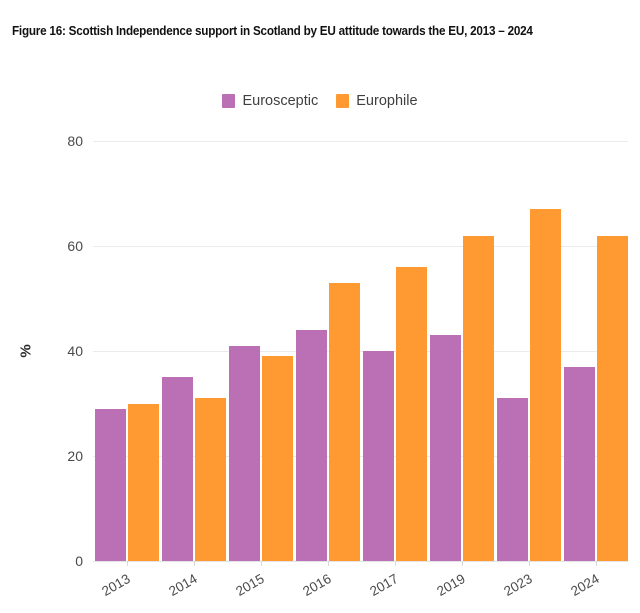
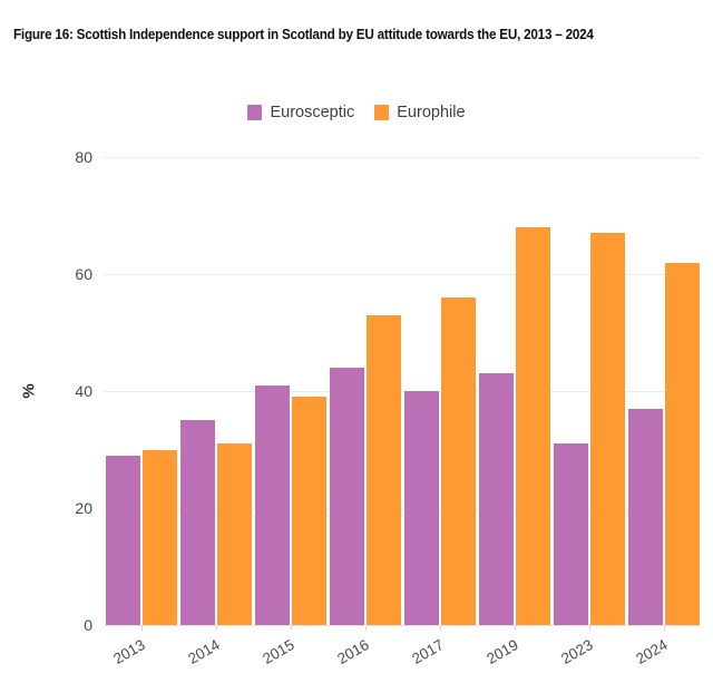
Europhile/2019: 62 -> 68
